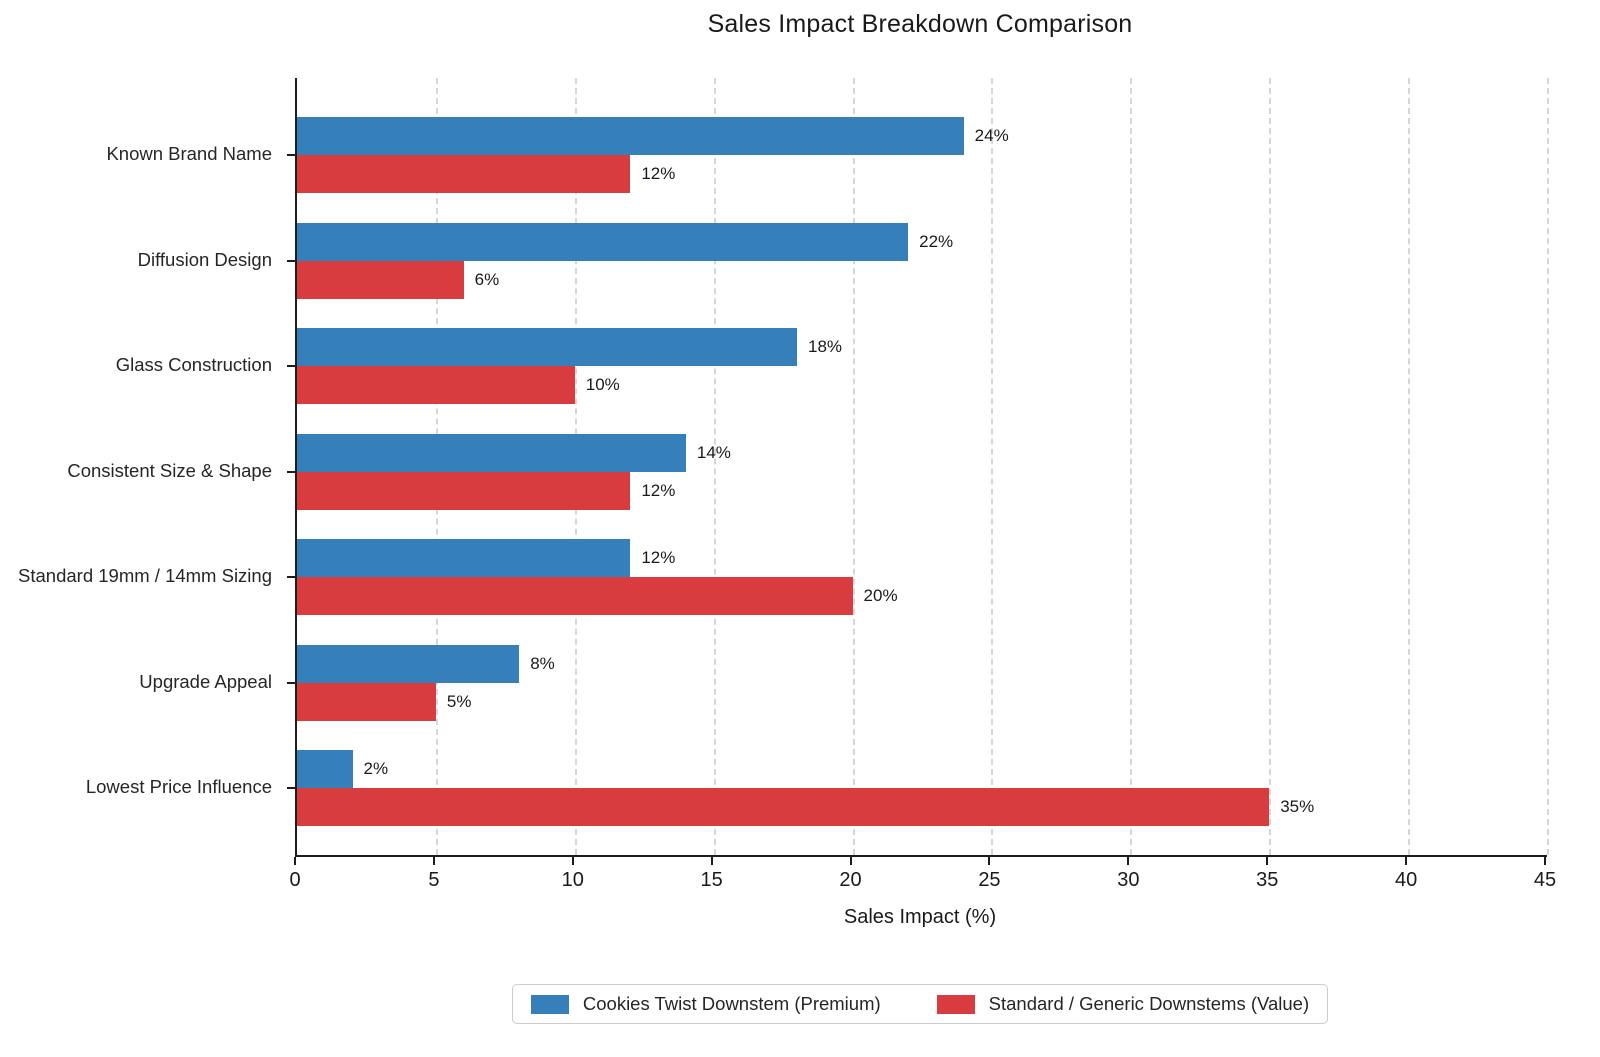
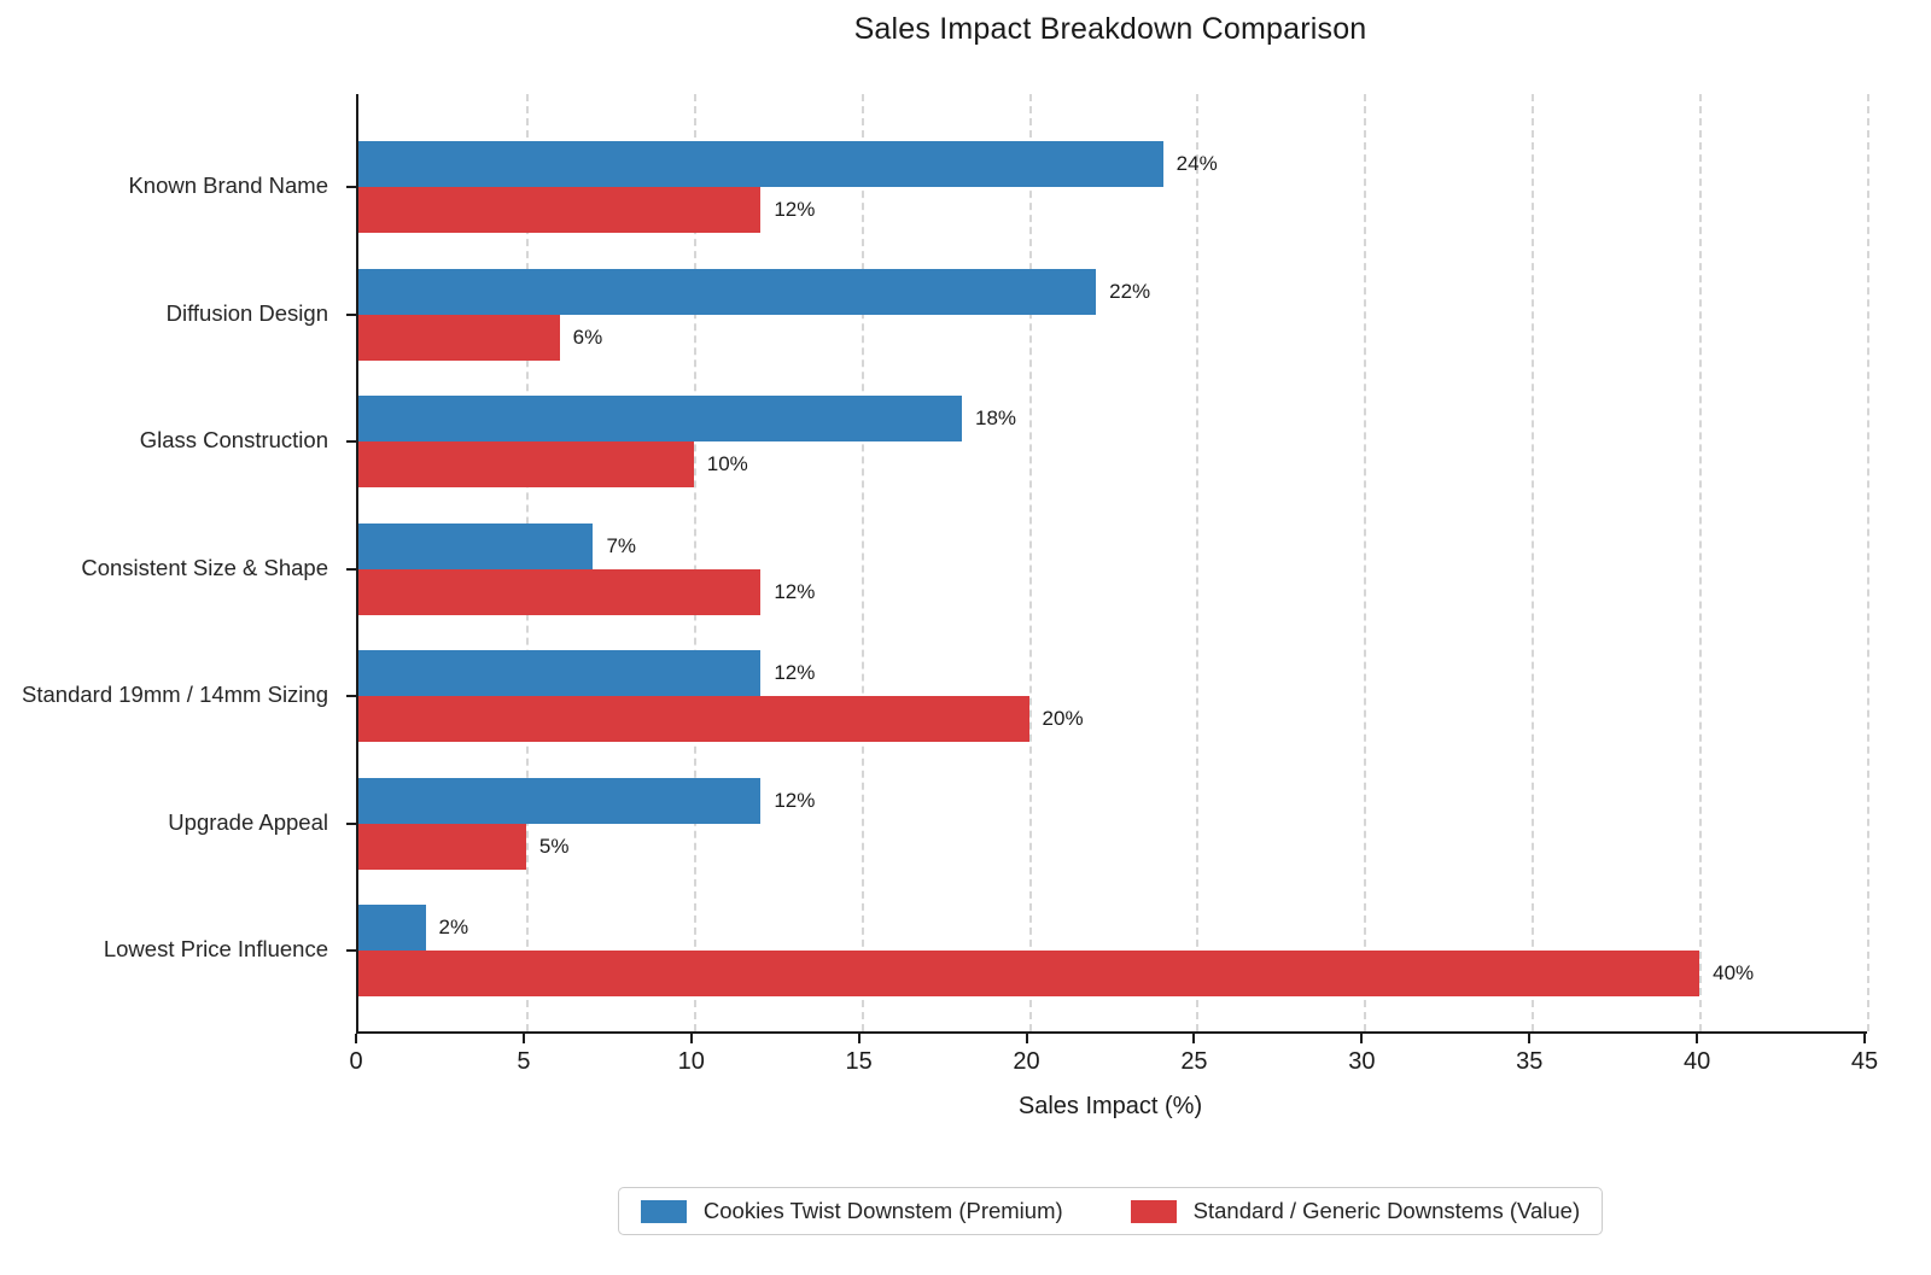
Cookies Twist Downstem (Premium)/Consistent Size & Shape: 14% -> 7%
Cookies Twist Downstem (Premium)/Upgrade Appeal: 8% -> 12%
Standard / Generic Downstems (Value)/Lowest Price Influence: 35% -> 40%
